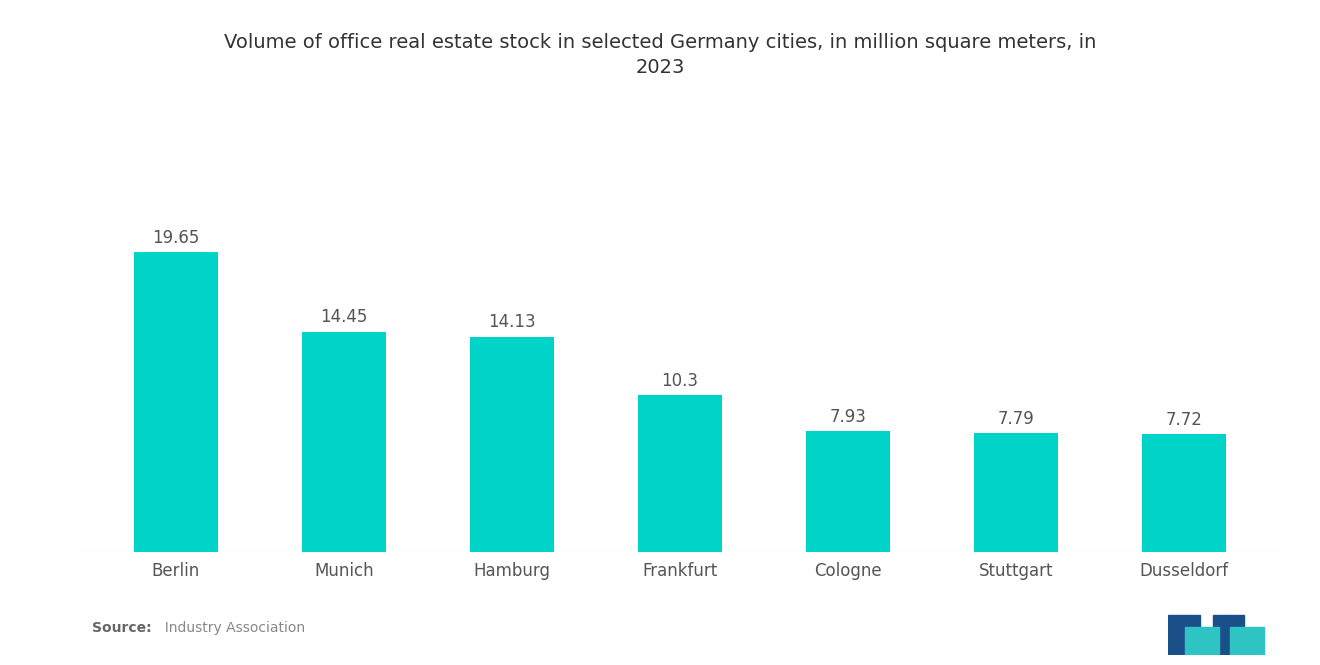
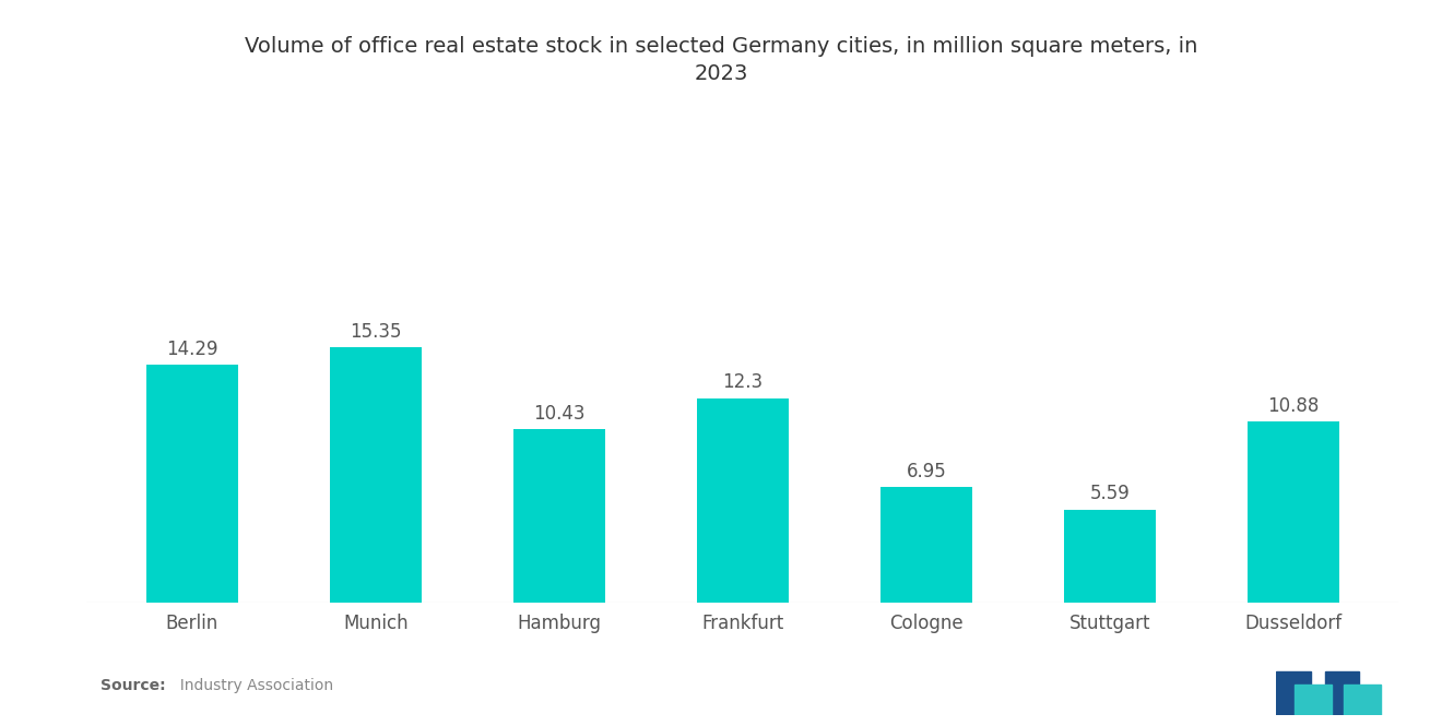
Berlin: 19.65 -> 14.29
Munich: 14.45 -> 15.35
Hamburg: 14.13 -> 10.43
Frankfurt: 10.3 -> 12.3
Cologne: 7.93 -> 6.95
Stuttgart: 7.79 -> 5.59
Dusseldorf: 7.72 -> 10.88
